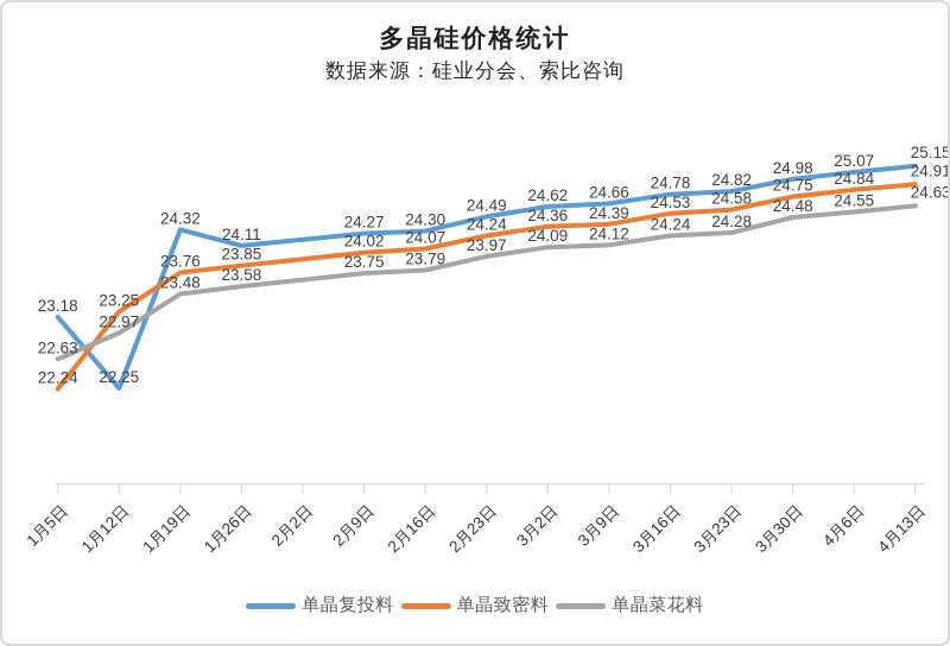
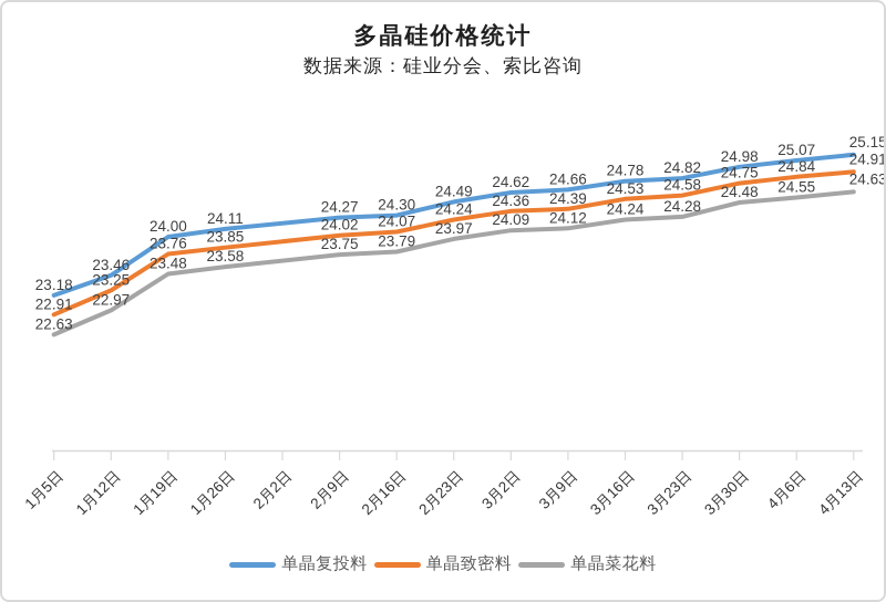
单晶致密料/1月5日: 22.24 -> 22.91
单晶复投料/1月12日: 22.25 -> 23.46
单晶复投料/1月19日: 24.32 -> 24.00
